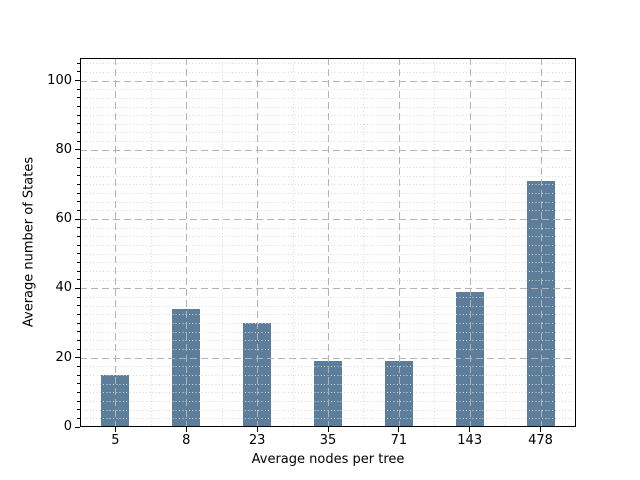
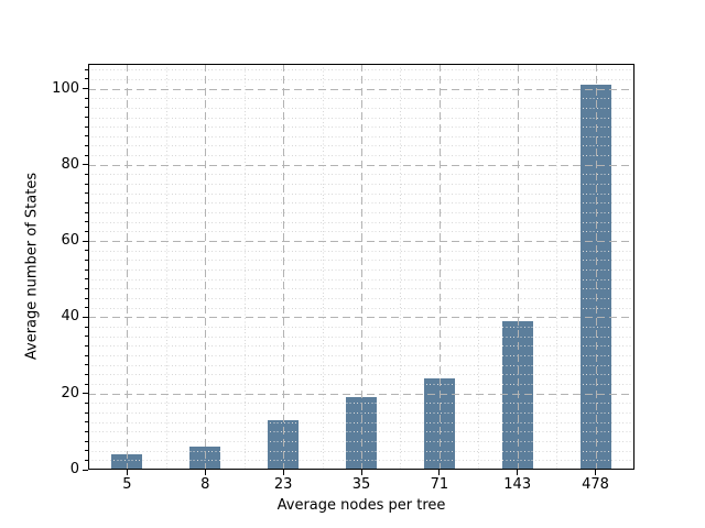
5: 15 -> 4
8: 34 -> 6
23: 30 -> 13
71: 19 -> 24
478: 71 -> 101
